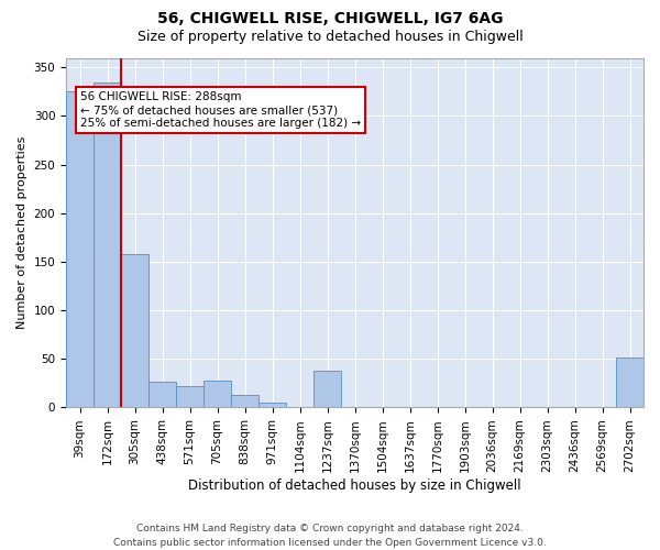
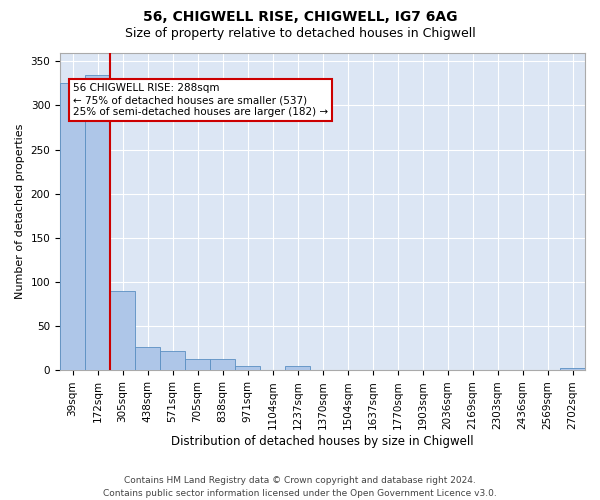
305sqm: 158 -> 90
705sqm: 28 -> 13
1237sqm: 38 -> 5
2702sqm: 52 -> 3
